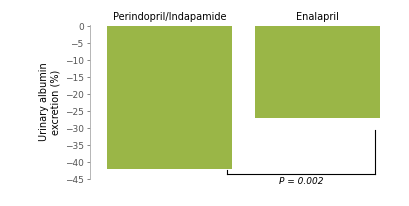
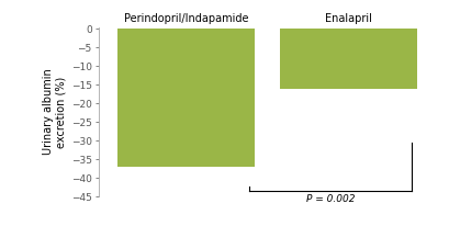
Perindopril/Indapamide: -42 -> -37
Enalapril: -27 -> -16
